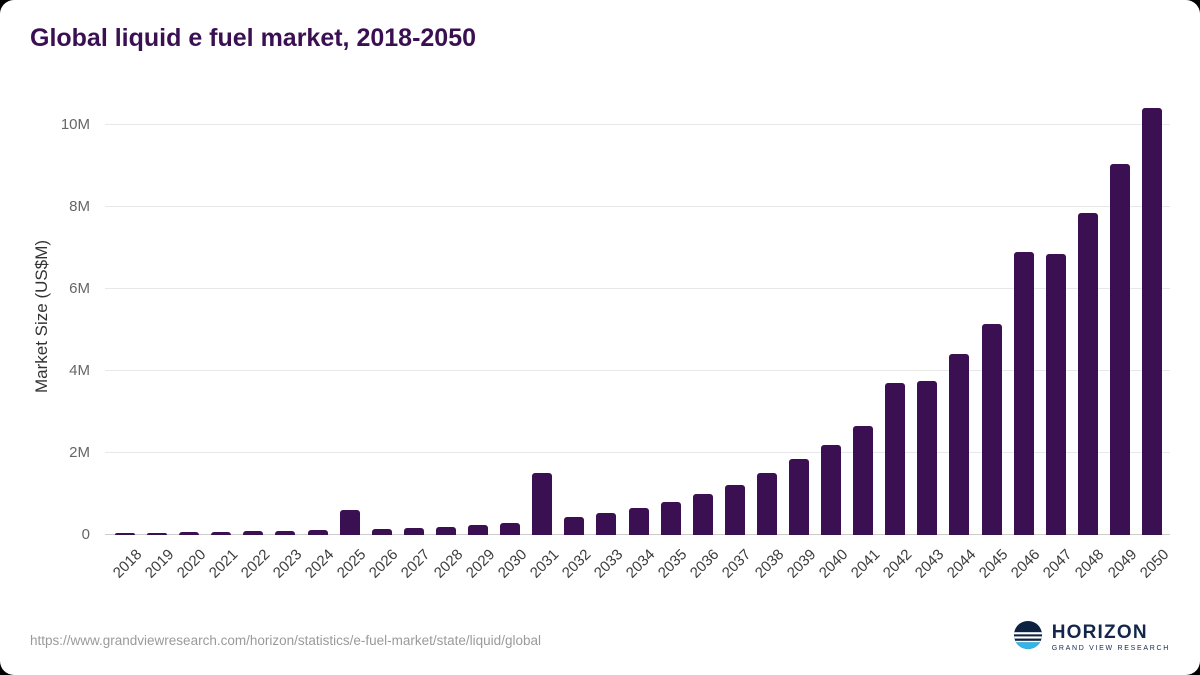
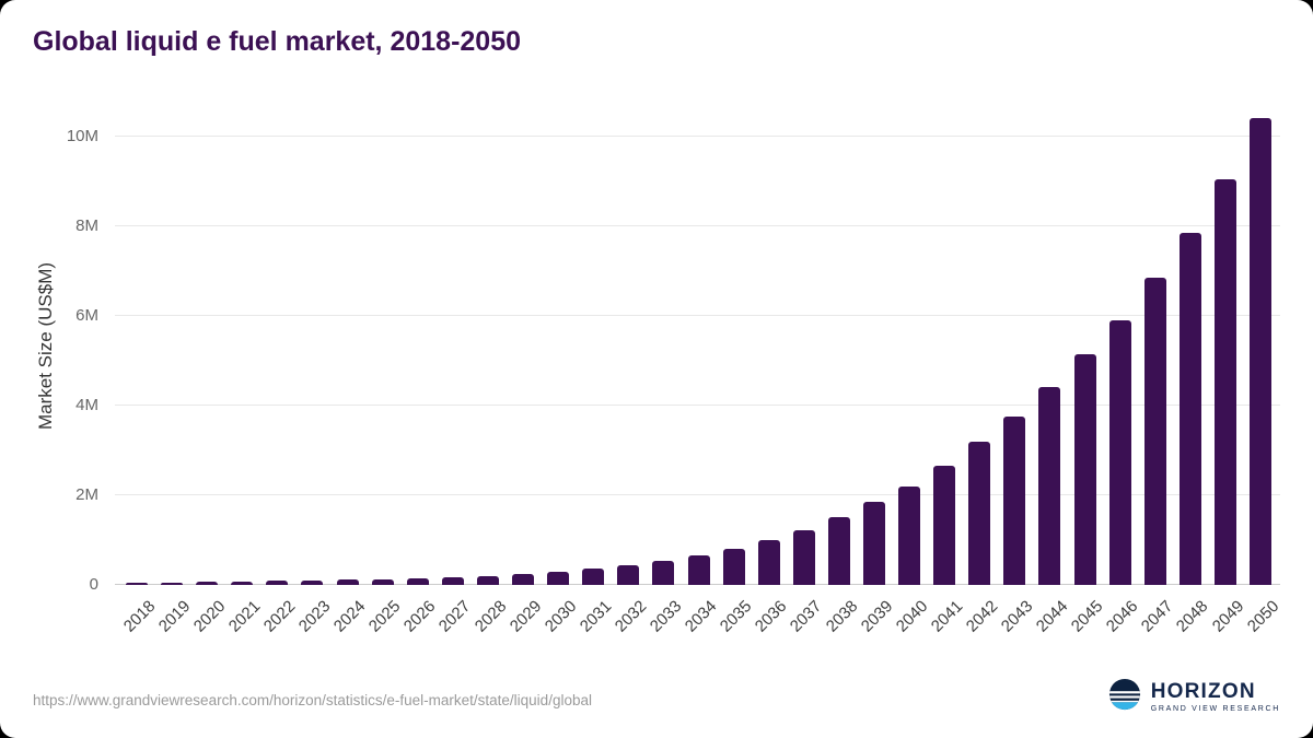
2025: 0.6M -> 0.1M
2031: 1.5M -> 0.4M
2042: 3.7M -> 3.2M
2046: 6.9M -> 5.9M
